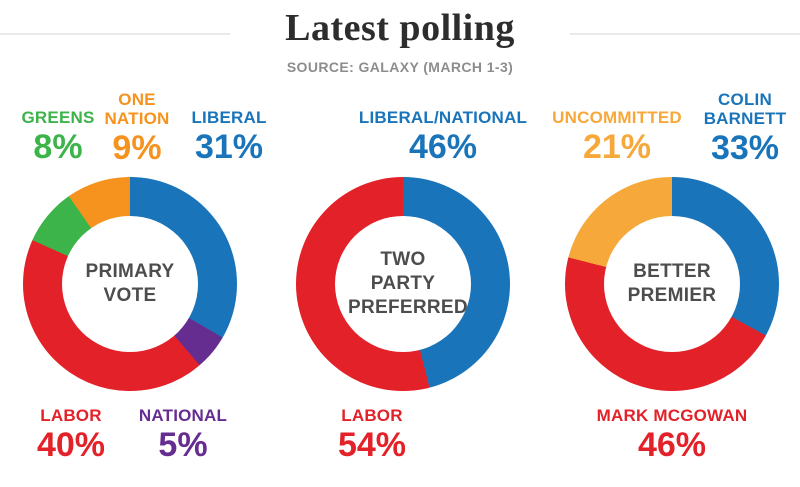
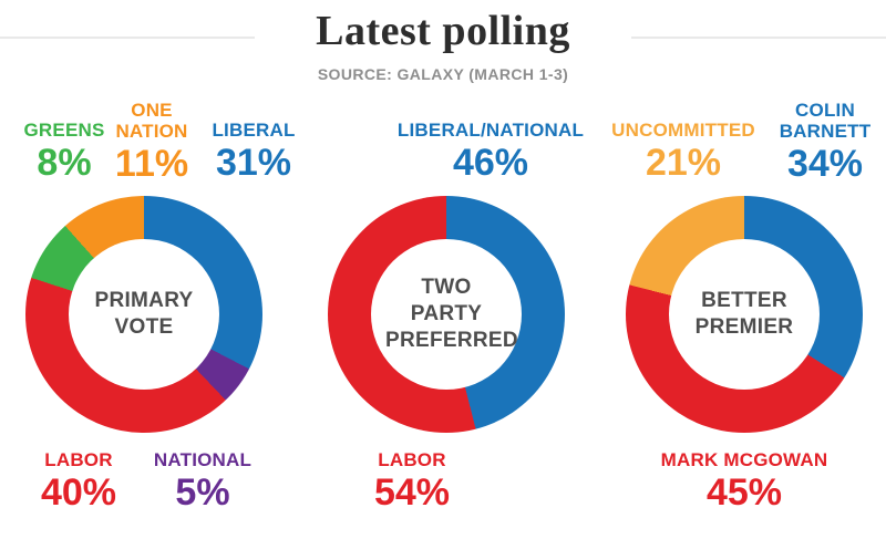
PRIMARY VOTE/ONE NATION: 9% -> 11%
BETTER PREMIER/COLIN BARNETT: 33% -> 34%
BETTER PREMIER/MARK MCGOWAN: 46% -> 45%
